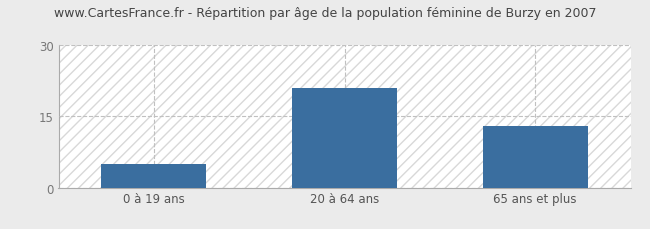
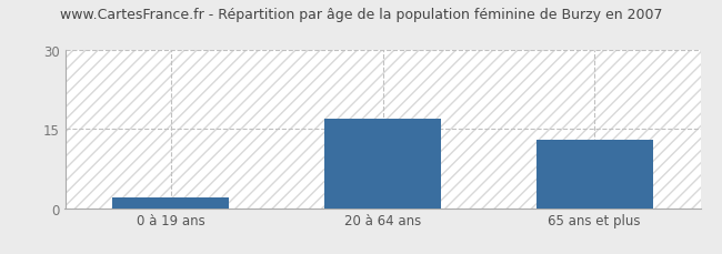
0 à 19 ans: 5 -> 2
20 à 64 ans: 21 -> 17
